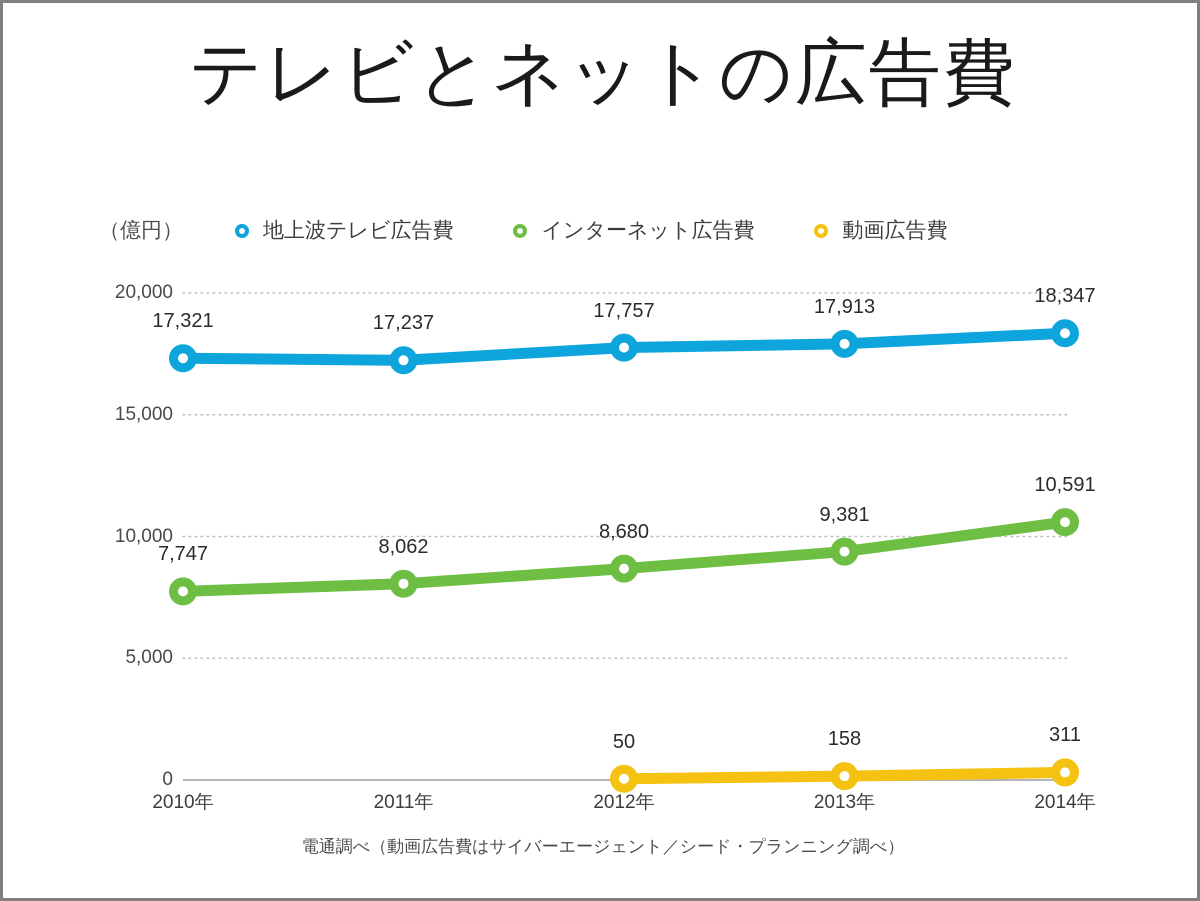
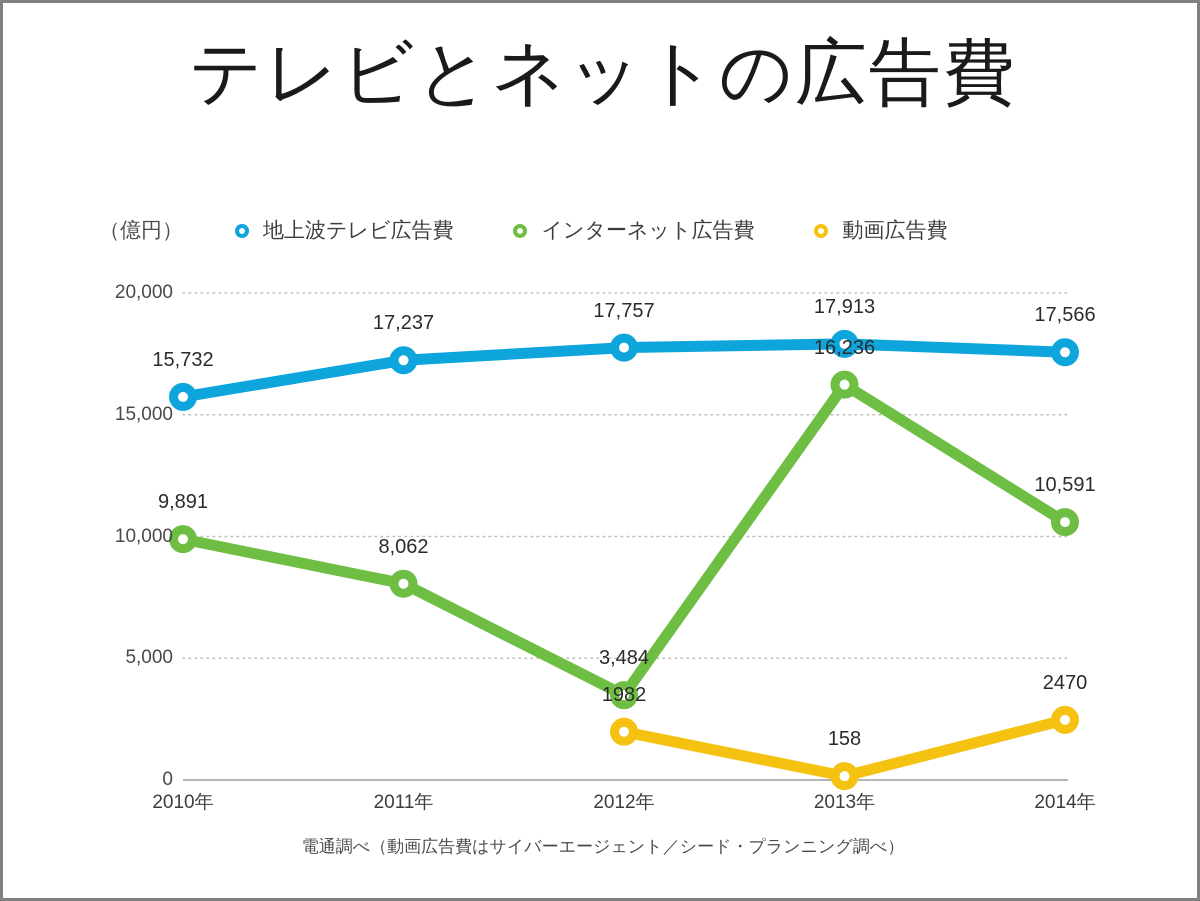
地上波テレビ広告費/2010年: 17,321 -> 15,732
インターネット広告費/2010年: 7,747 -> 9,891
インターネット広告費/2012年: 8,680 -> 3,484
動画広告費/2012年: 50 -> 1982
インターネット広告費/2013年: 9,381 -> 16,236
地上波テレビ広告費/2014年: 18,347 -> 17,566
動画広告費/2014年: 311 -> 2470
